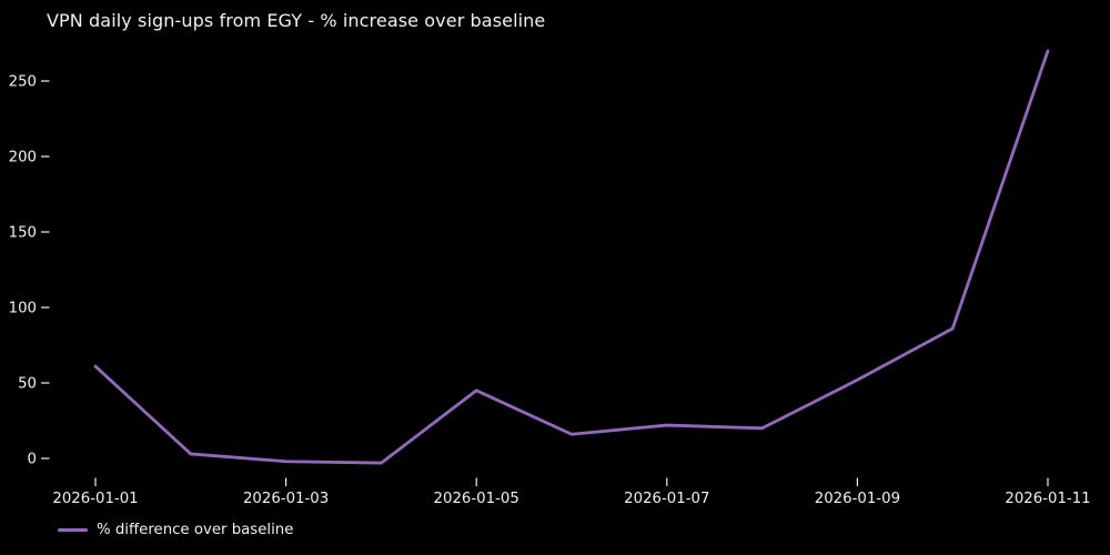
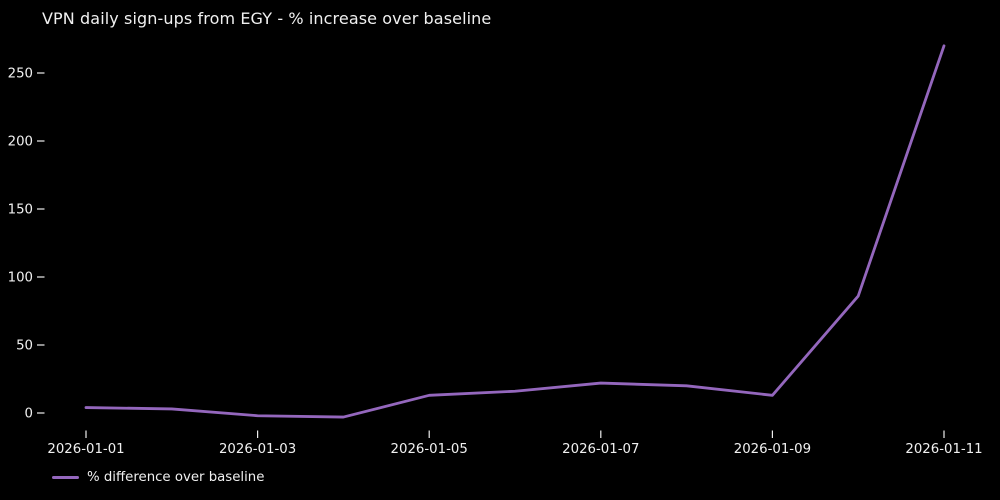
2026-01-01: 61 -> 4
2026-01-05: 45 -> 13
2026-01-09: 52 -> 13
